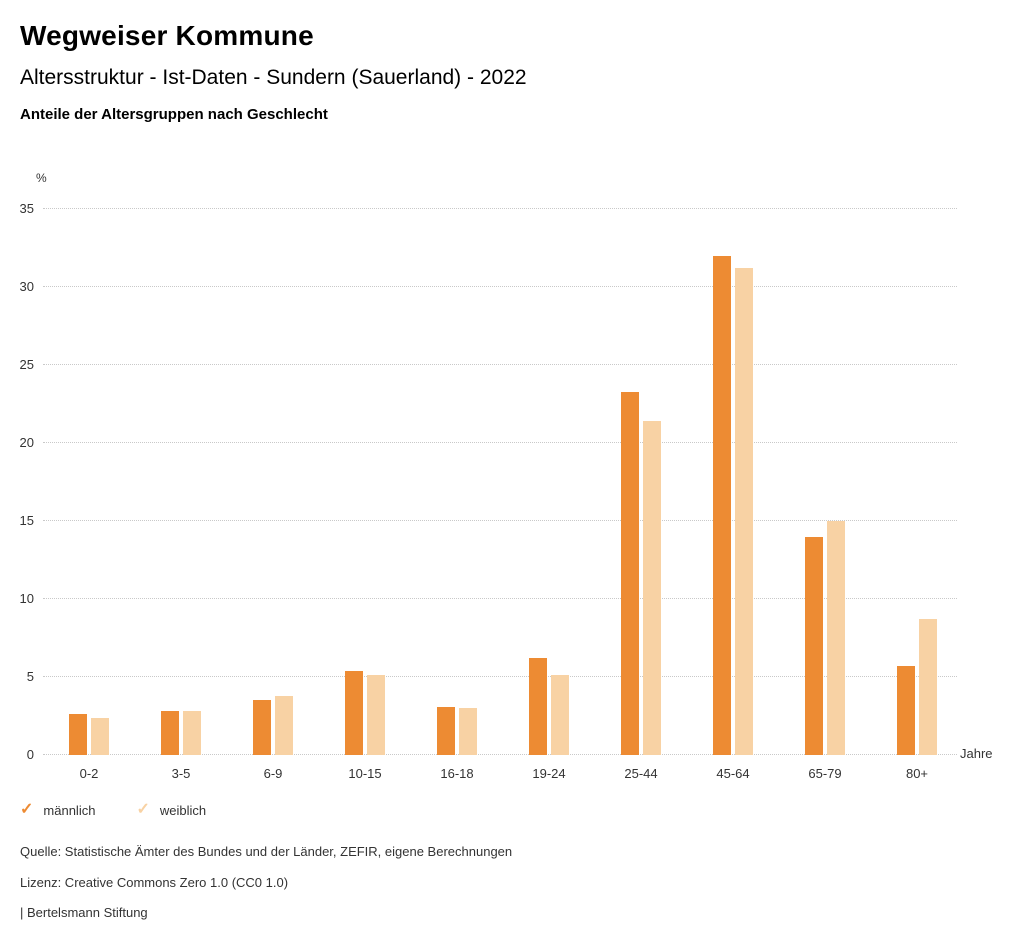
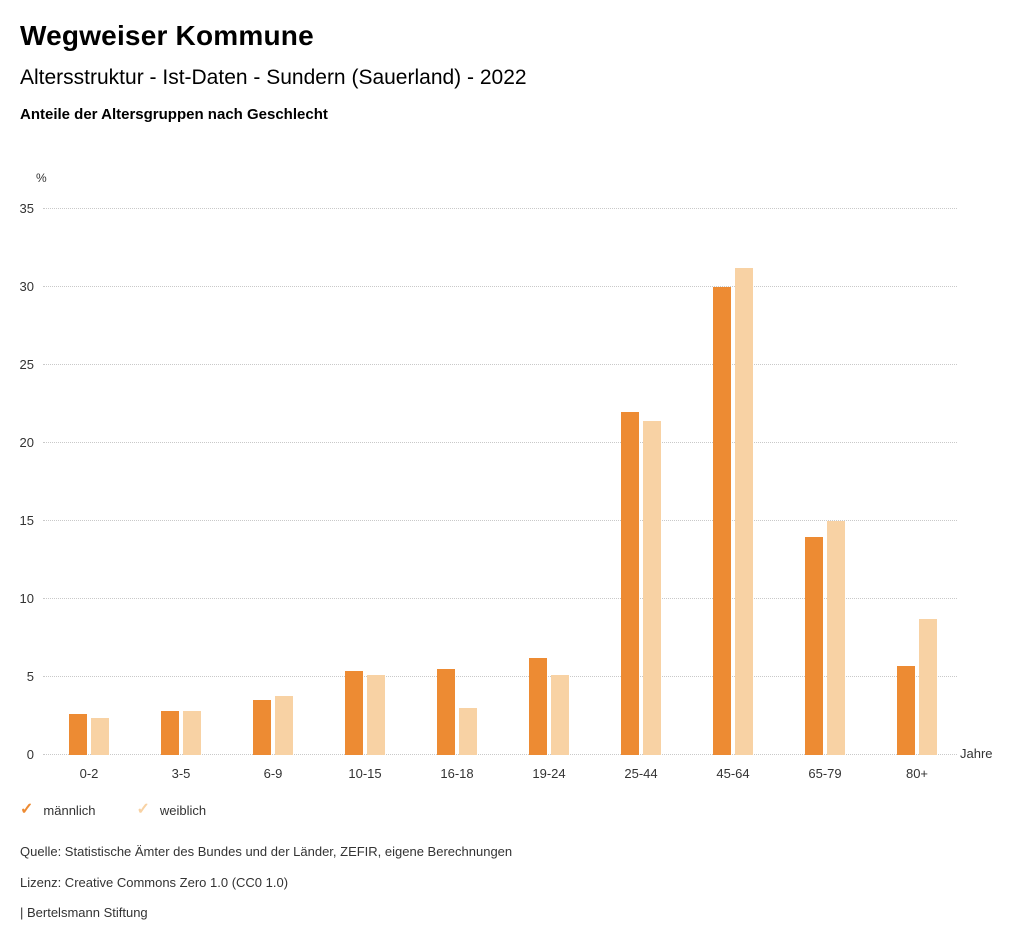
männlich/16-18: 3.1 -> 5.5
männlich/25-44: 23.3 -> 22.0
männlich/45-64: 32.0 -> 30.0
